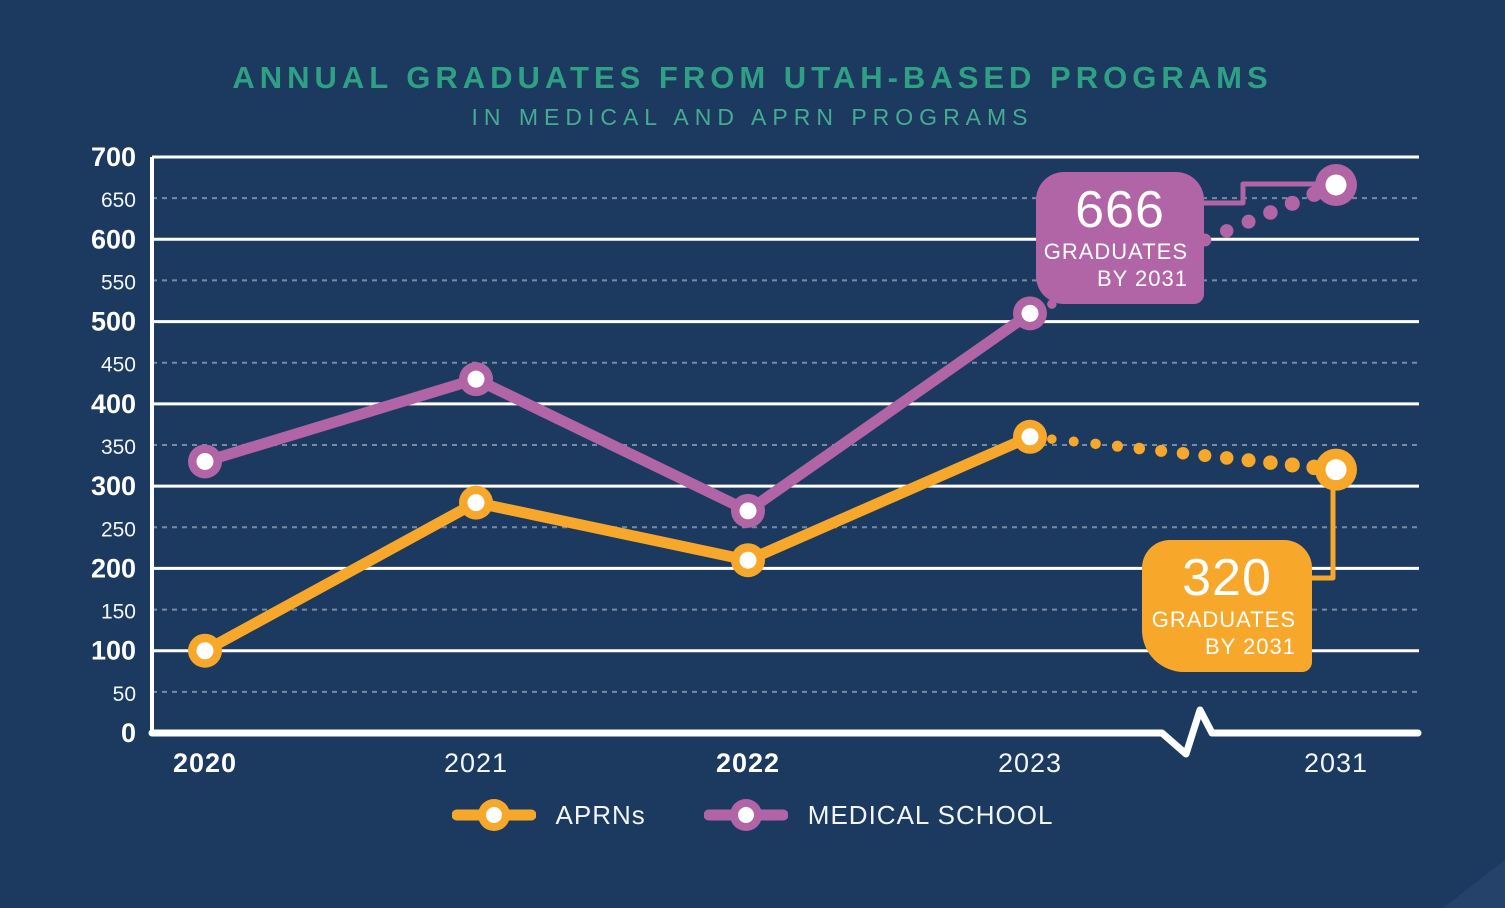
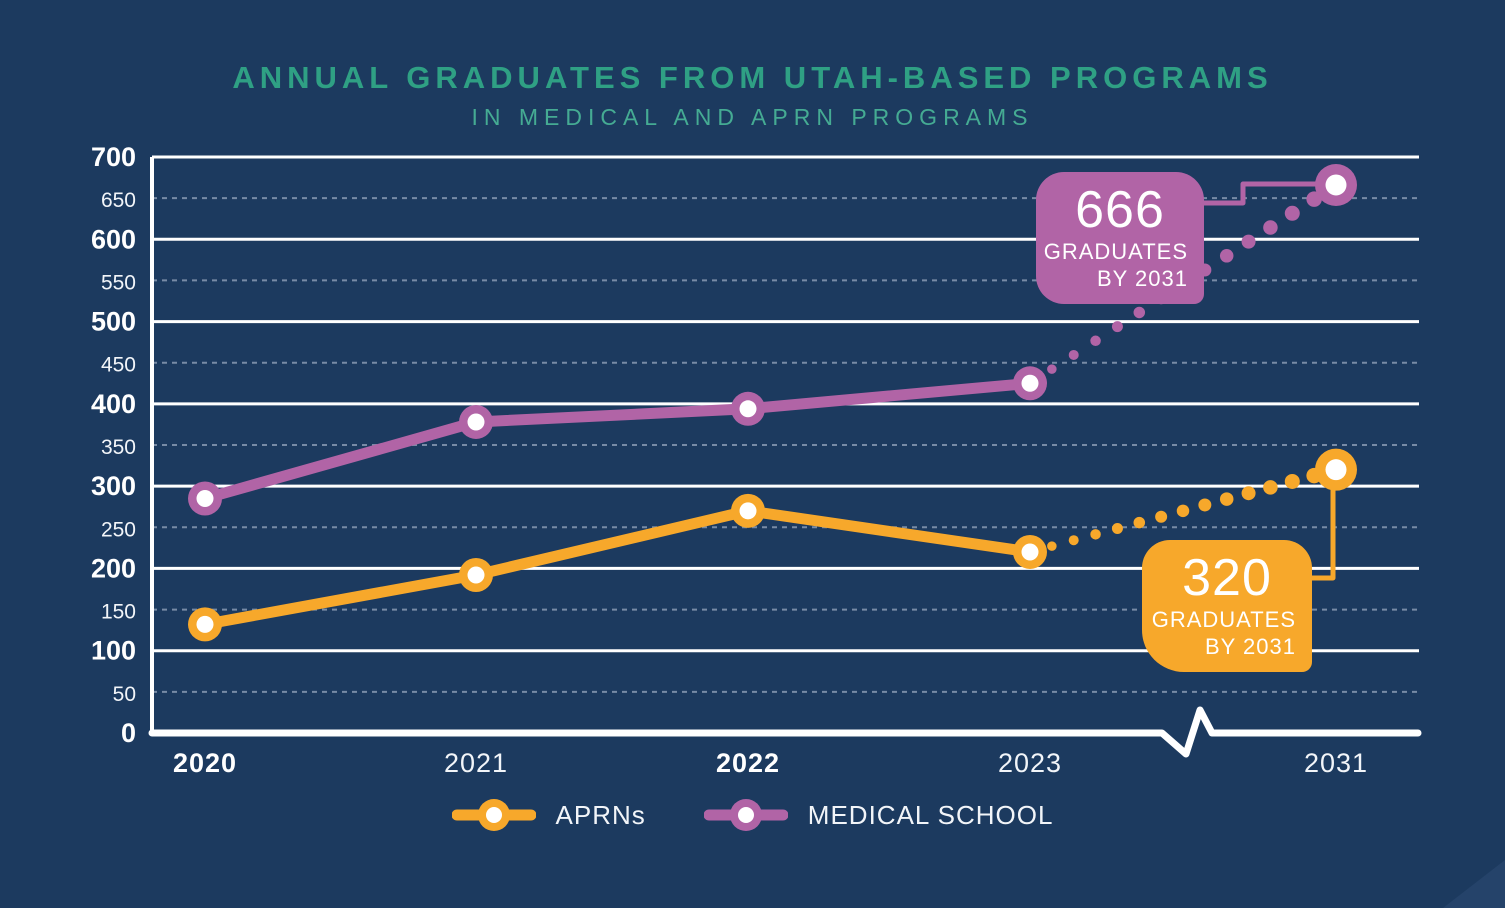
APRNs/2020: 100 -> 130
MEDICAL SCHOOL/2020: 330 -> 280
APRNs/2021: 280 -> 190
MEDICAL SCHOOL/2021: 430 -> 380
APRNs/2022: 210 -> 270
MEDICAL SCHOOL/2022: 270 -> 390
APRNs/2023: 360 -> 220
MEDICAL SCHOOL/2023: 510 -> 420
